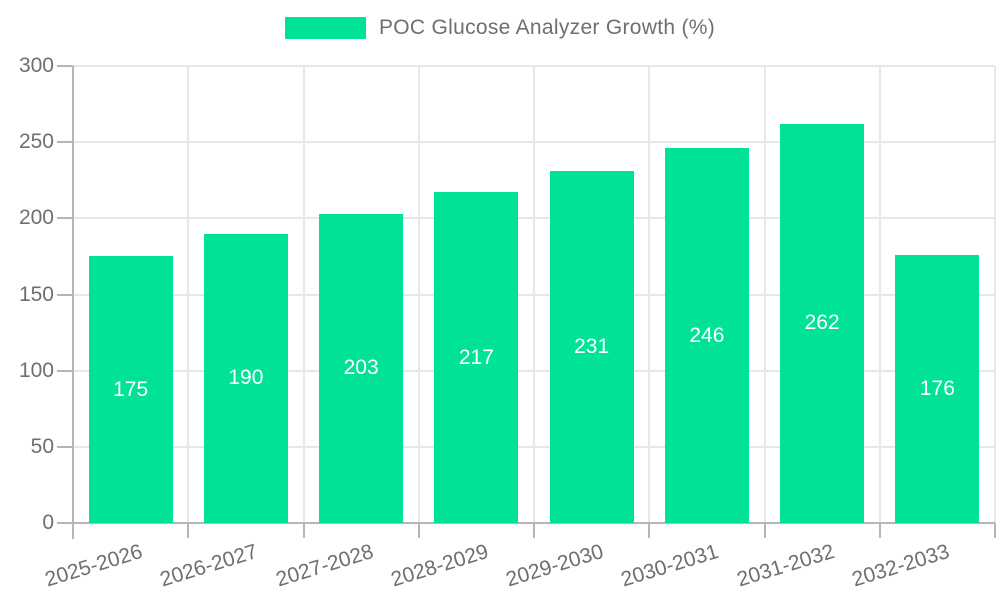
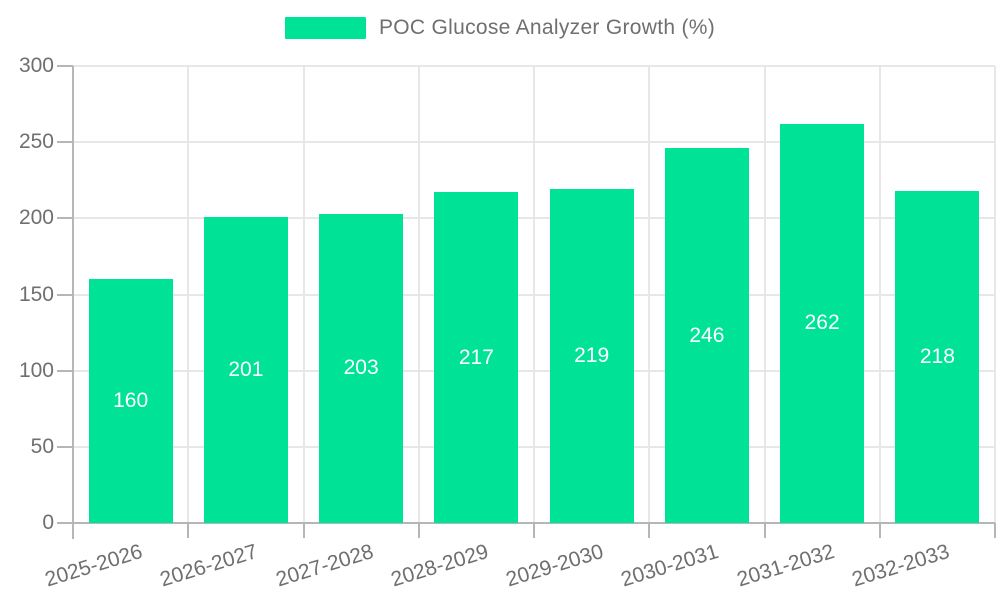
2025-2026: 175 -> 160
2026-2027: 190 -> 201
2029-2030: 231 -> 219
2032-2033: 176 -> 218
